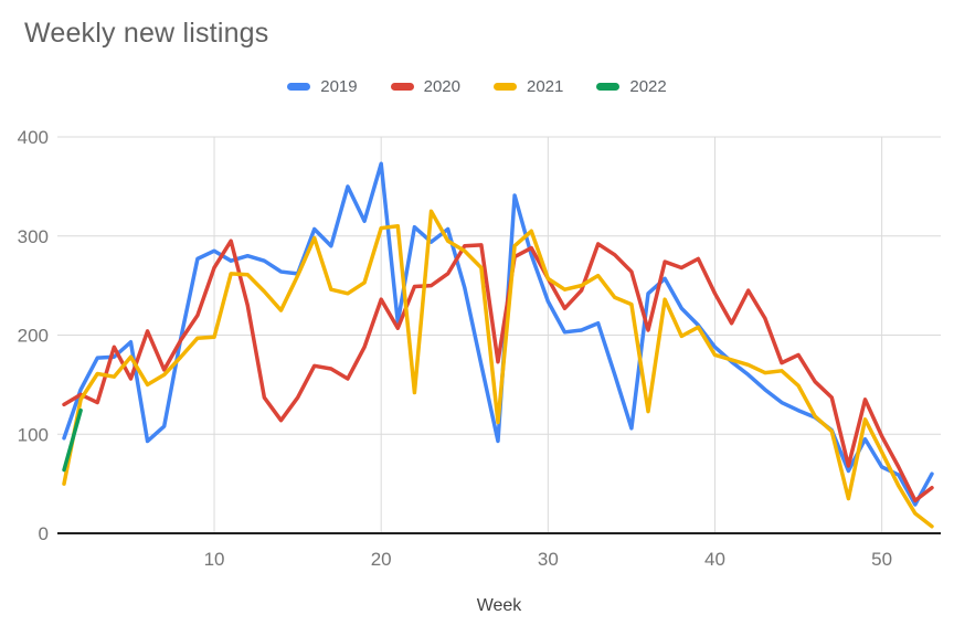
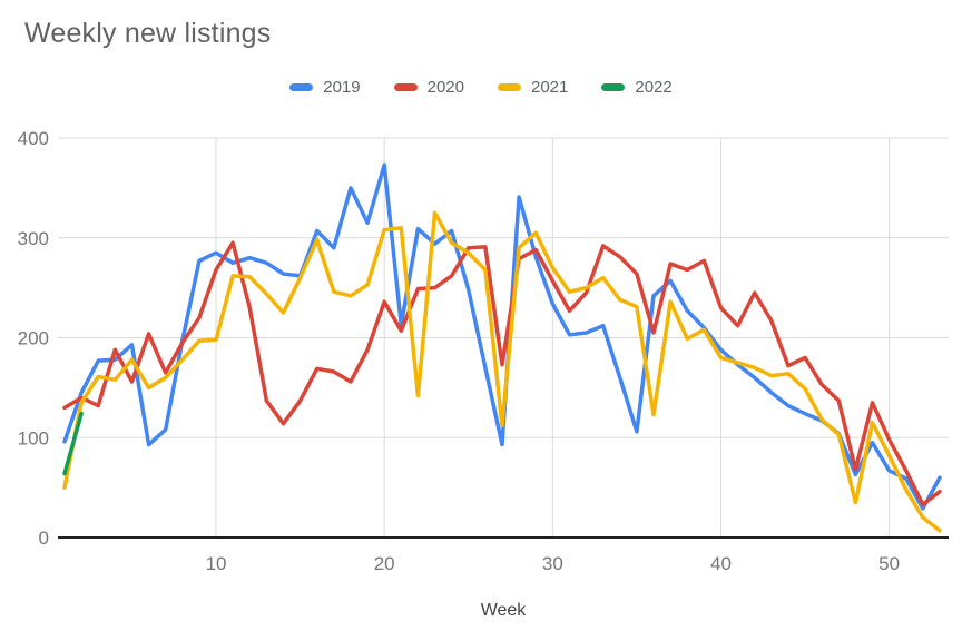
2021/30: 260 -> 270
2020/40: 240 -> 230
